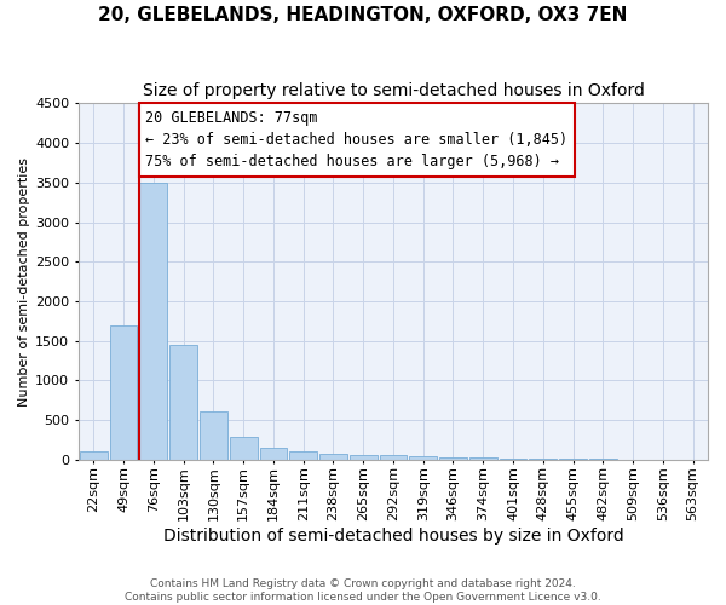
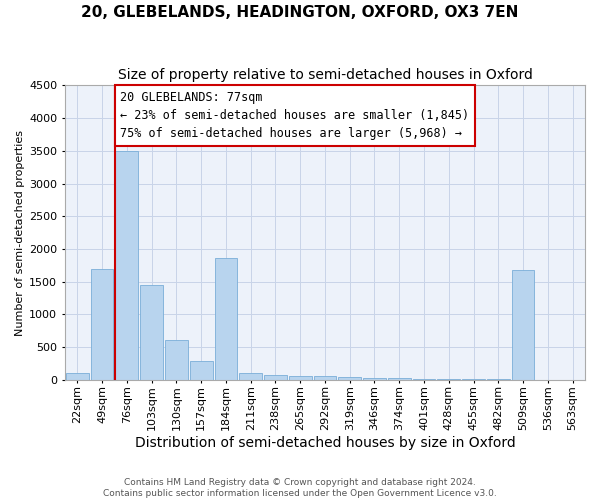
184sqm: 150 -> 1860
509sqm: 0 -> 1680
